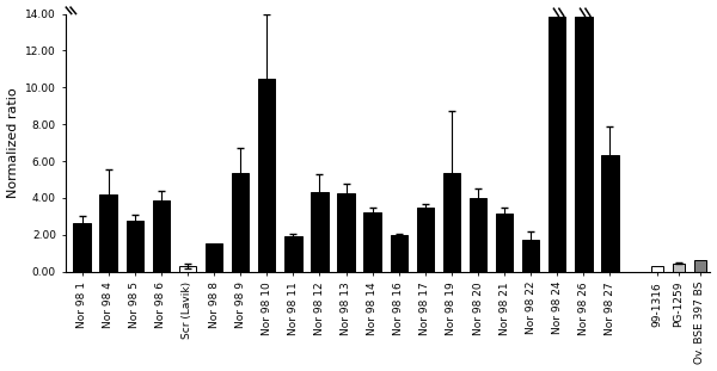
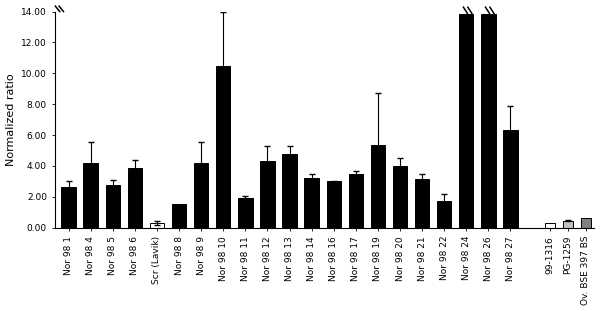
Nor 98 9: 5.3 -> 4.2
Nor 98 13: 4.2 -> 4.8
Nor 98 16: 2.0 -> 3.0
